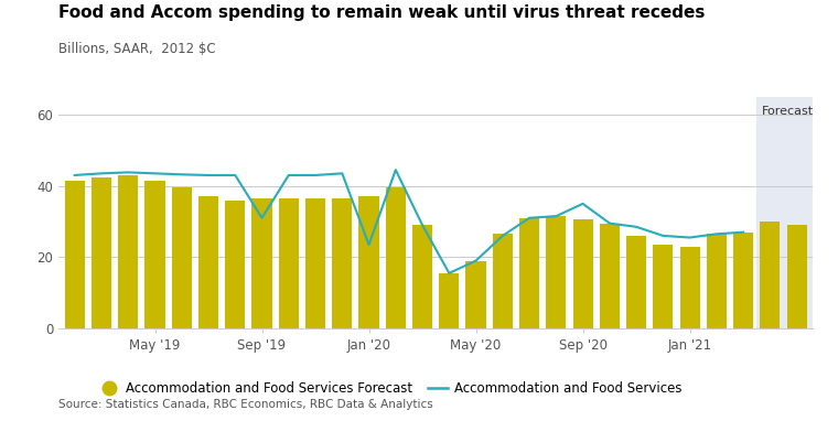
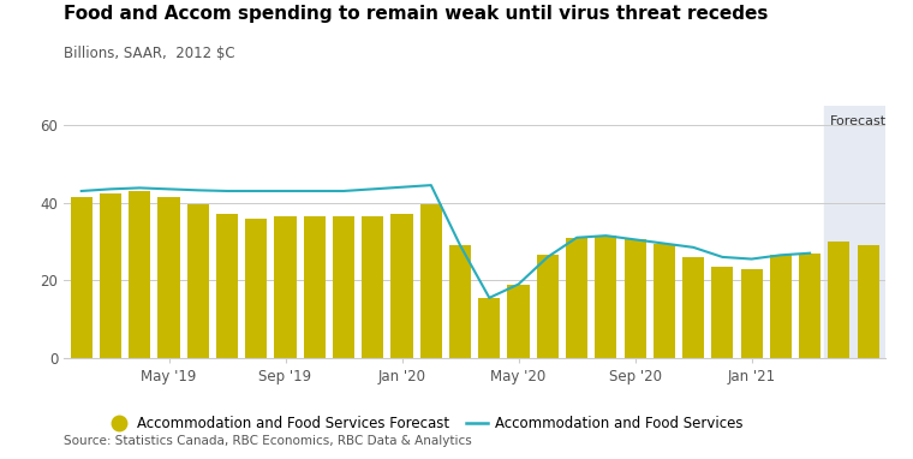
Accommodation and Food Services/Sep '19: 31.0 -> 43.0
Accommodation and Food Services/Jan '20: 23.5 -> 44.0
Accommodation and Food Services/Sep '20: 35.0 -> 30.5
